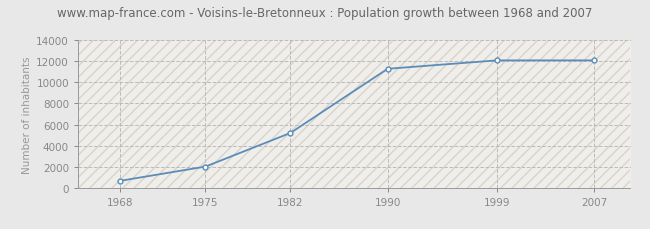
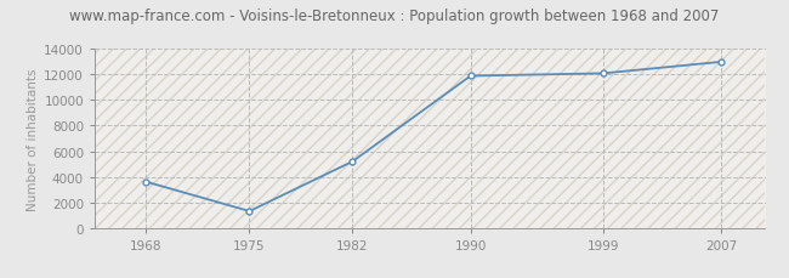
1968: 600 -> 3600
1975: 2000 -> 1300
1990: 11300 -> 11900
2007: 12100 -> 13000
